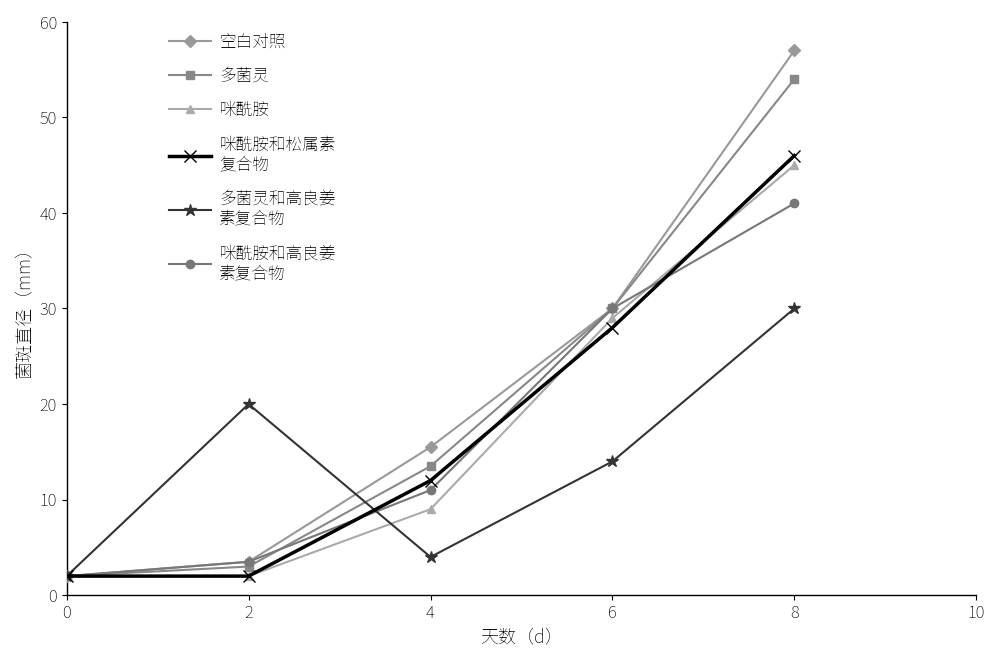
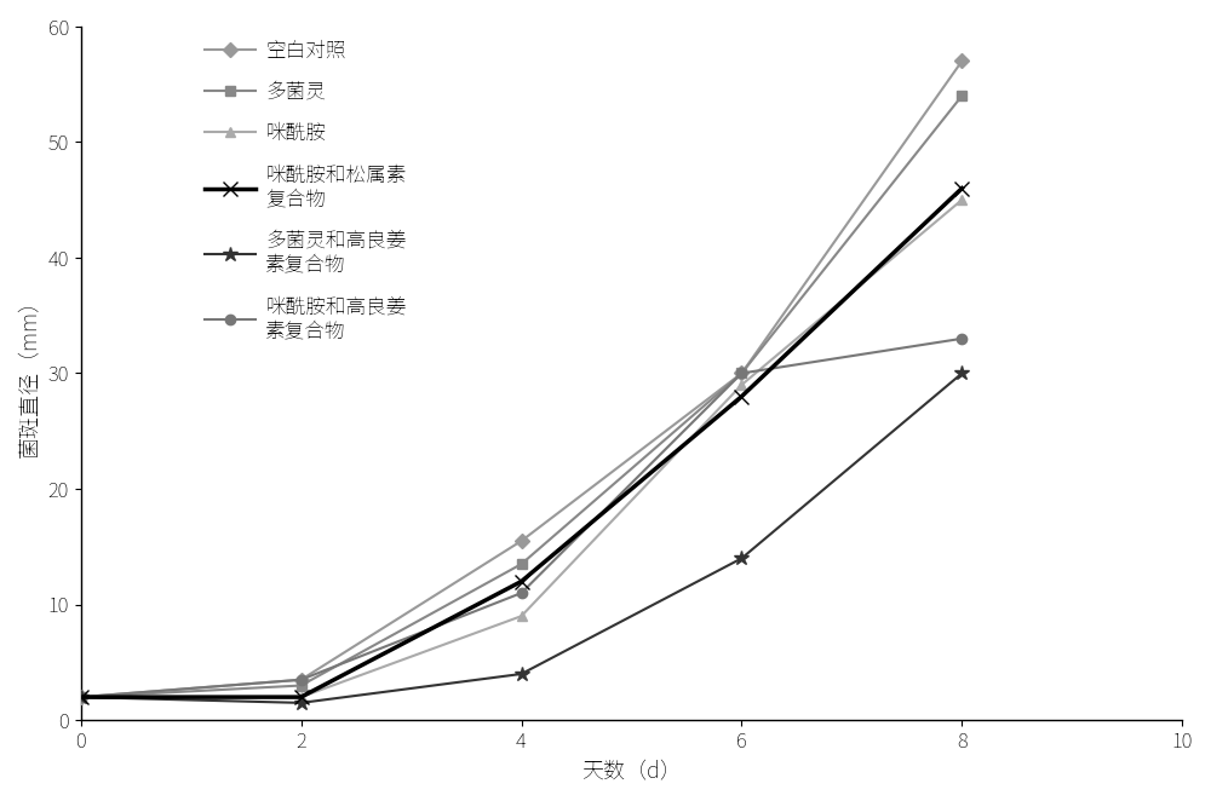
多菌灵和高良姜 素复合物/2: 20.0 -> 1.5
咪酰胺和高良姜 素复合物/8: 41.0 -> 33.0
